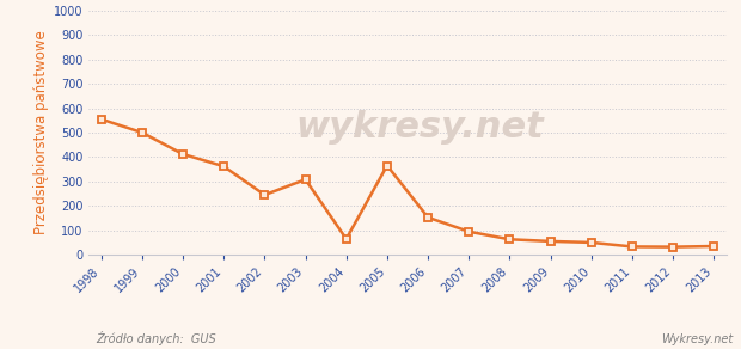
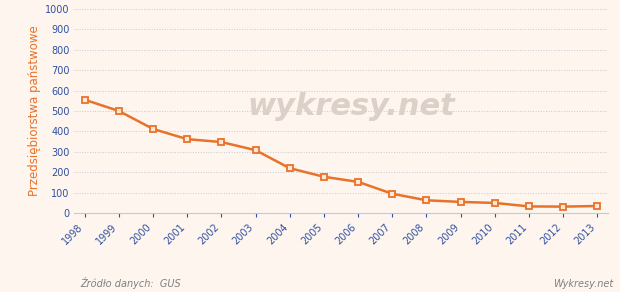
2002: 245 -> 348
2004: 65 -> 220
2005: 365 -> 178
